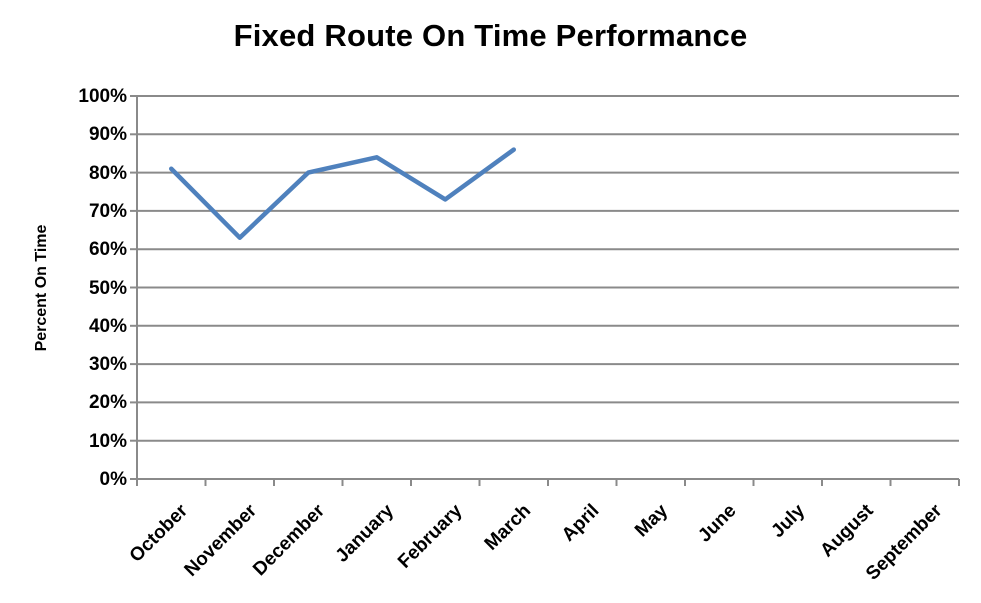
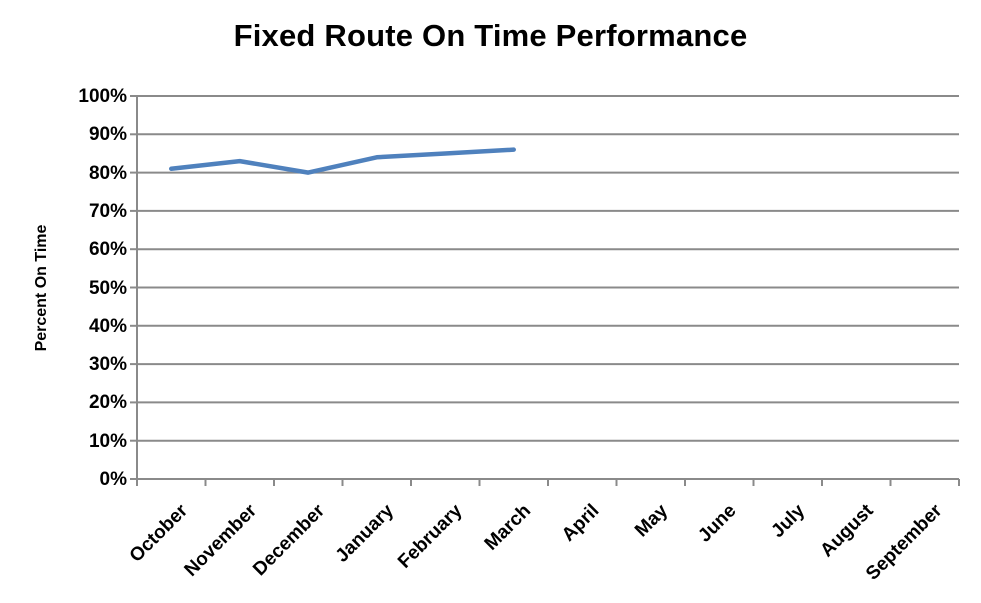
November: 63% -> 83%
February: 73% -> 85%
